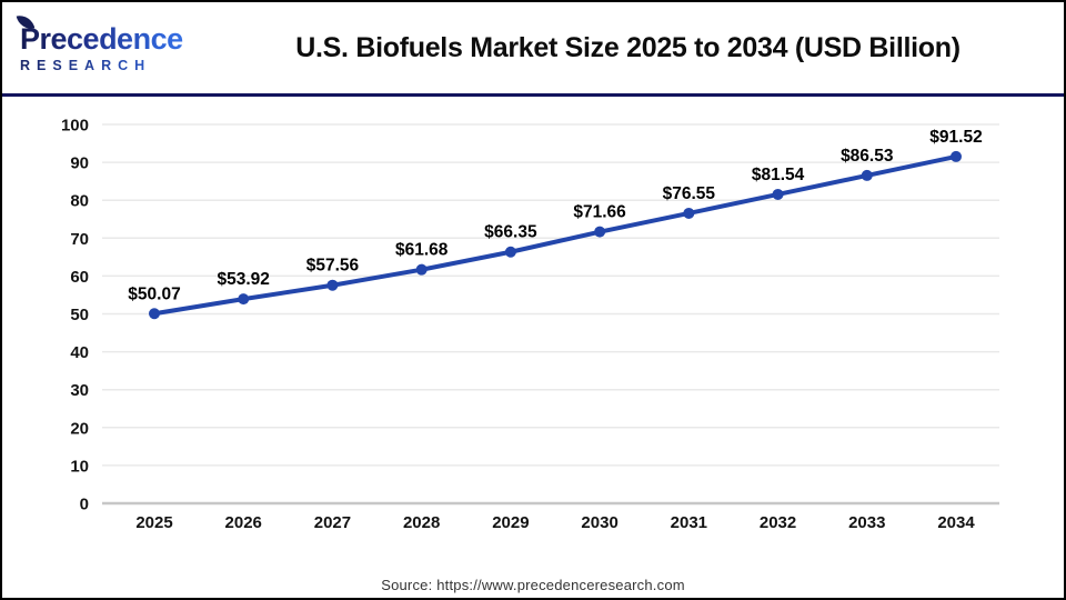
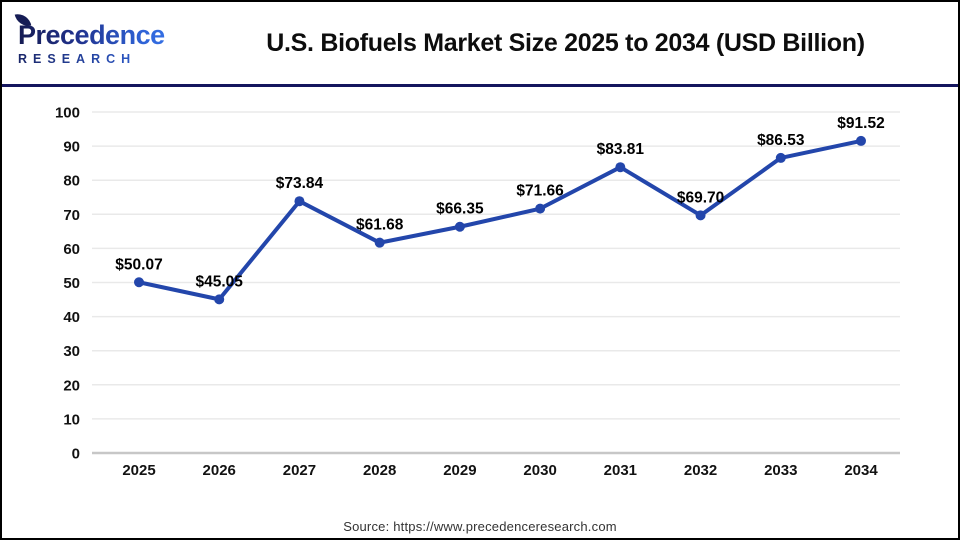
2026: $53.92 -> $45.05
2027: $57.56 -> $73.84
2031: $76.55 -> $83.81
2032: $81.54 -> $69.70
